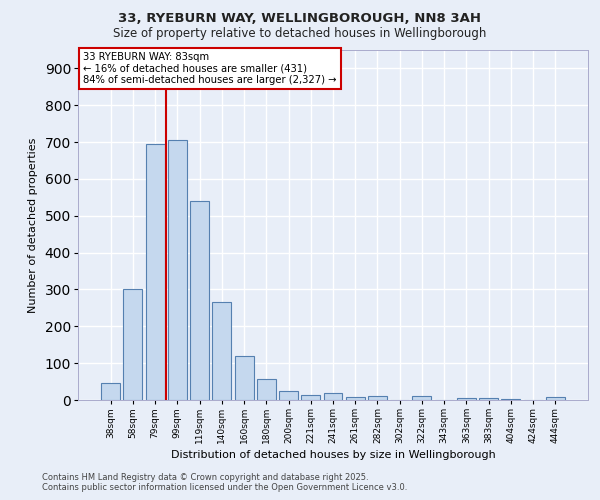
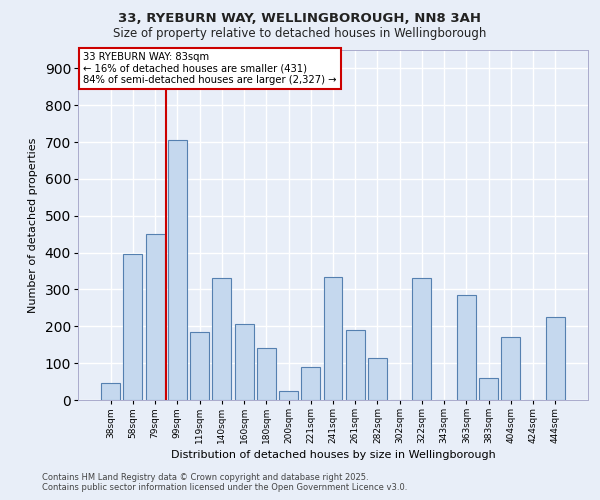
58sqm: 300 -> 395
79sqm: 695 -> 450
119sqm: 540 -> 185
140sqm: 265 -> 330
160sqm: 120 -> 205
180sqm: 57 -> 140
221sqm: 13 -> 90
241sqm: 18 -> 335
261sqm: 8 -> 190
282sqm: 10 -> 115
322sqm: 10 -> 330
363sqm: 5 -> 285
383sqm: 5 -> 60
404sqm: 2 -> 170
444sqm: 8 -> 225
